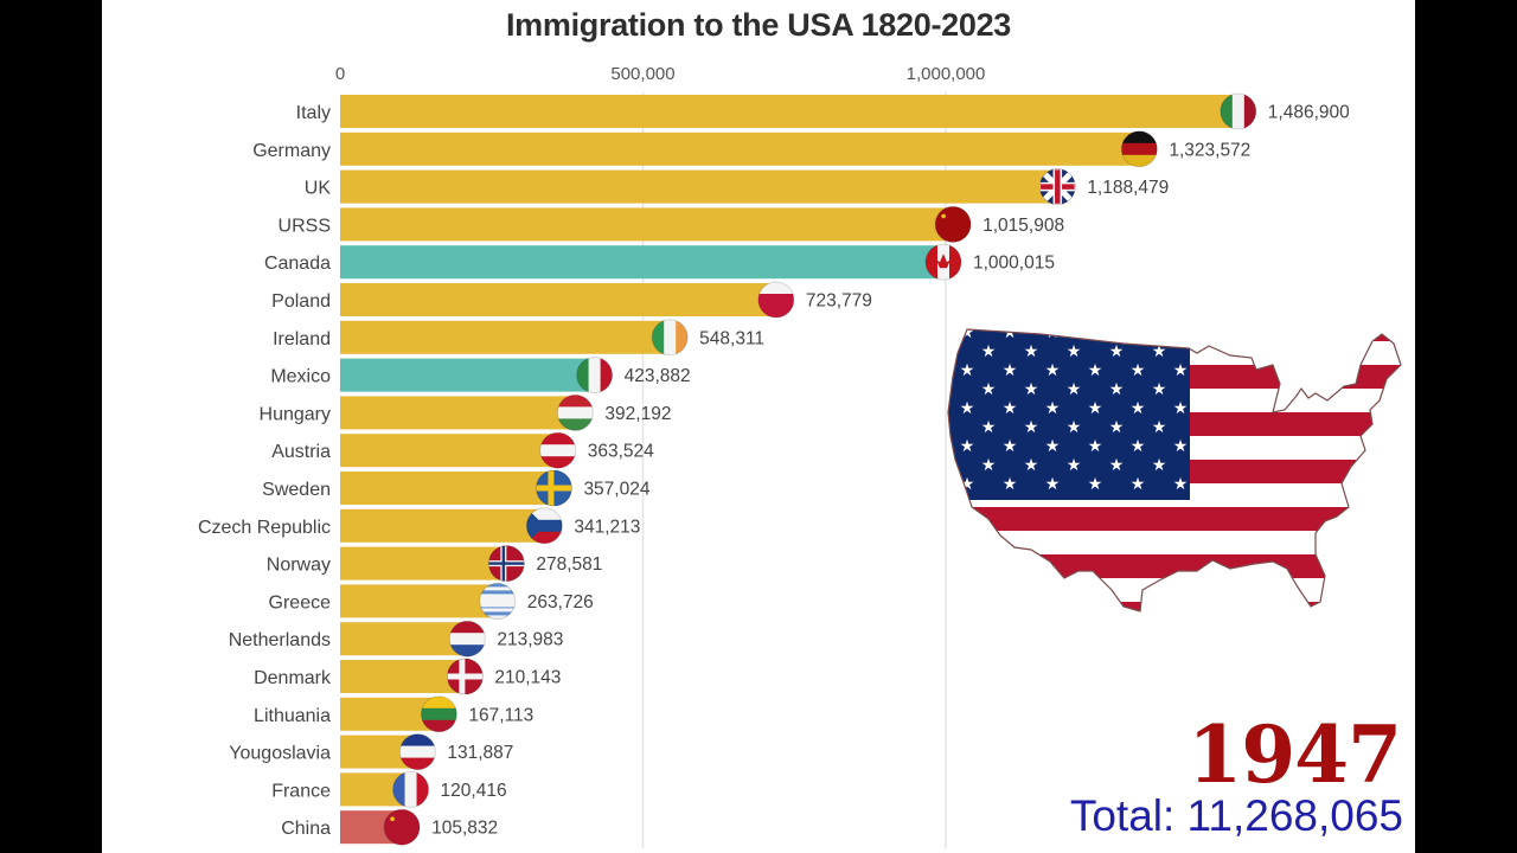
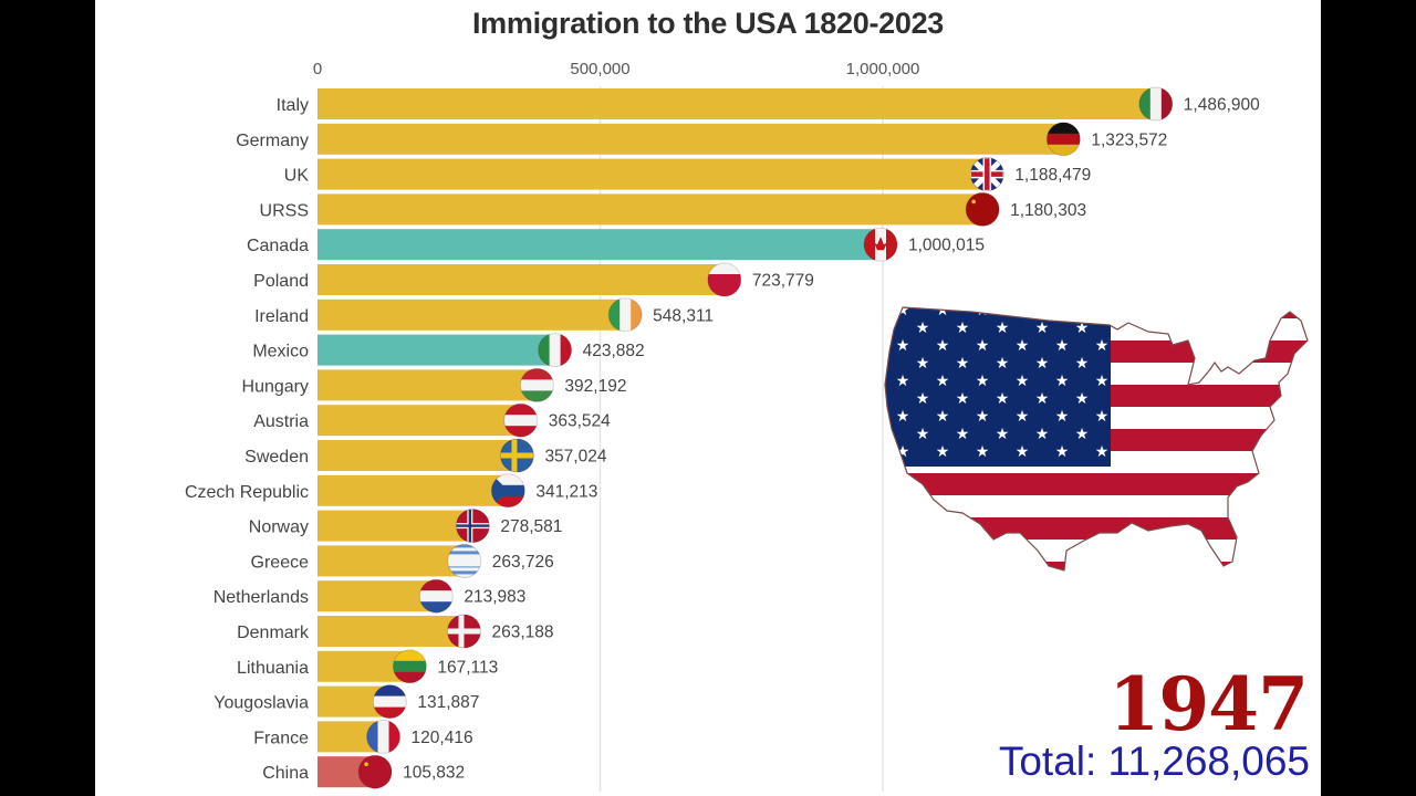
URSS: 1,015,908 -> 1,180,303
Denmark: 210,143 -> 263,188
